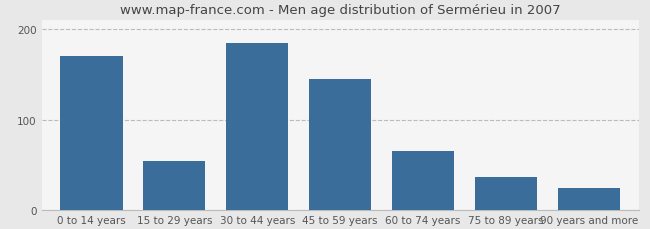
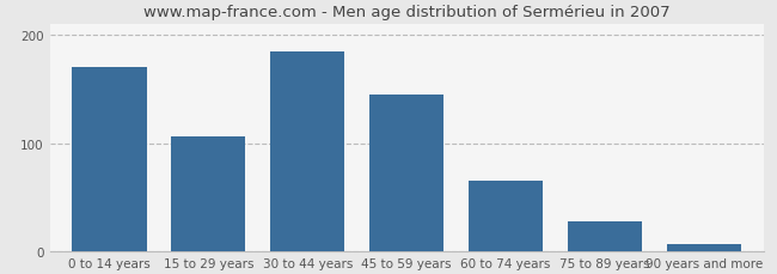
15 to 29 years: 54 -> 106
75 to 89 years: 36 -> 28
90 years and more: 24 -> 7
